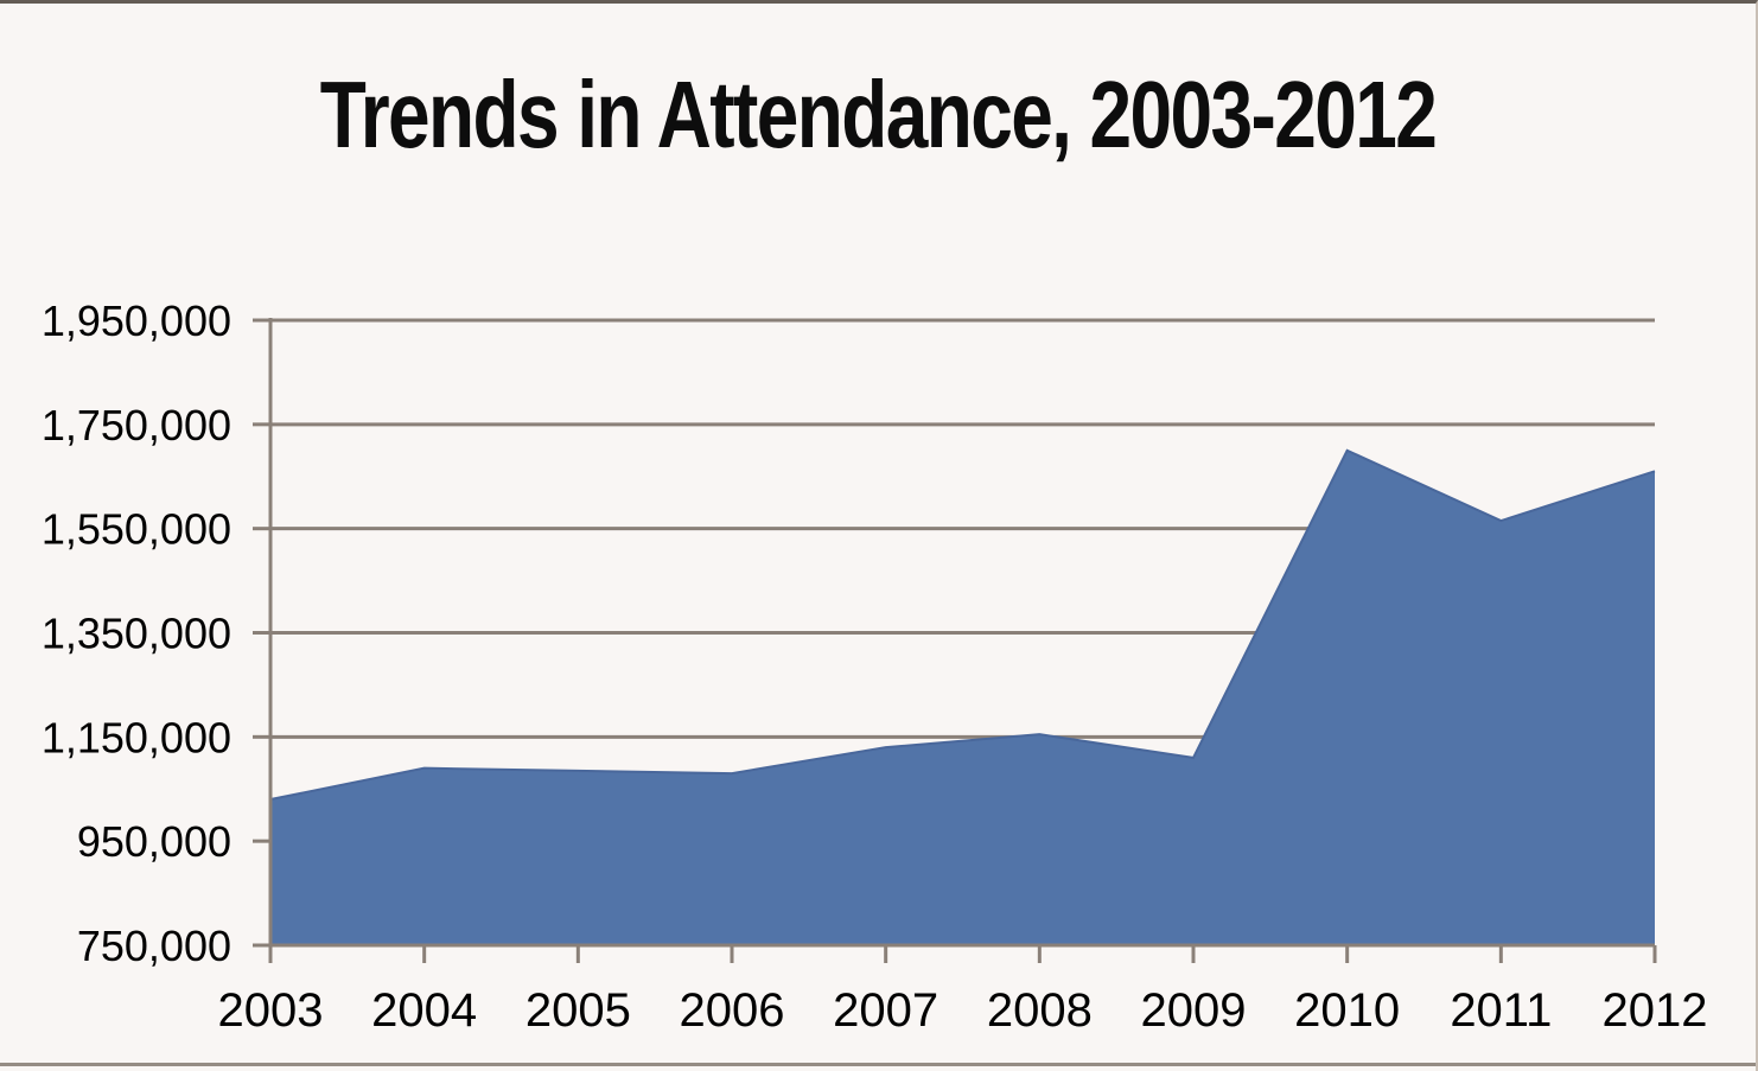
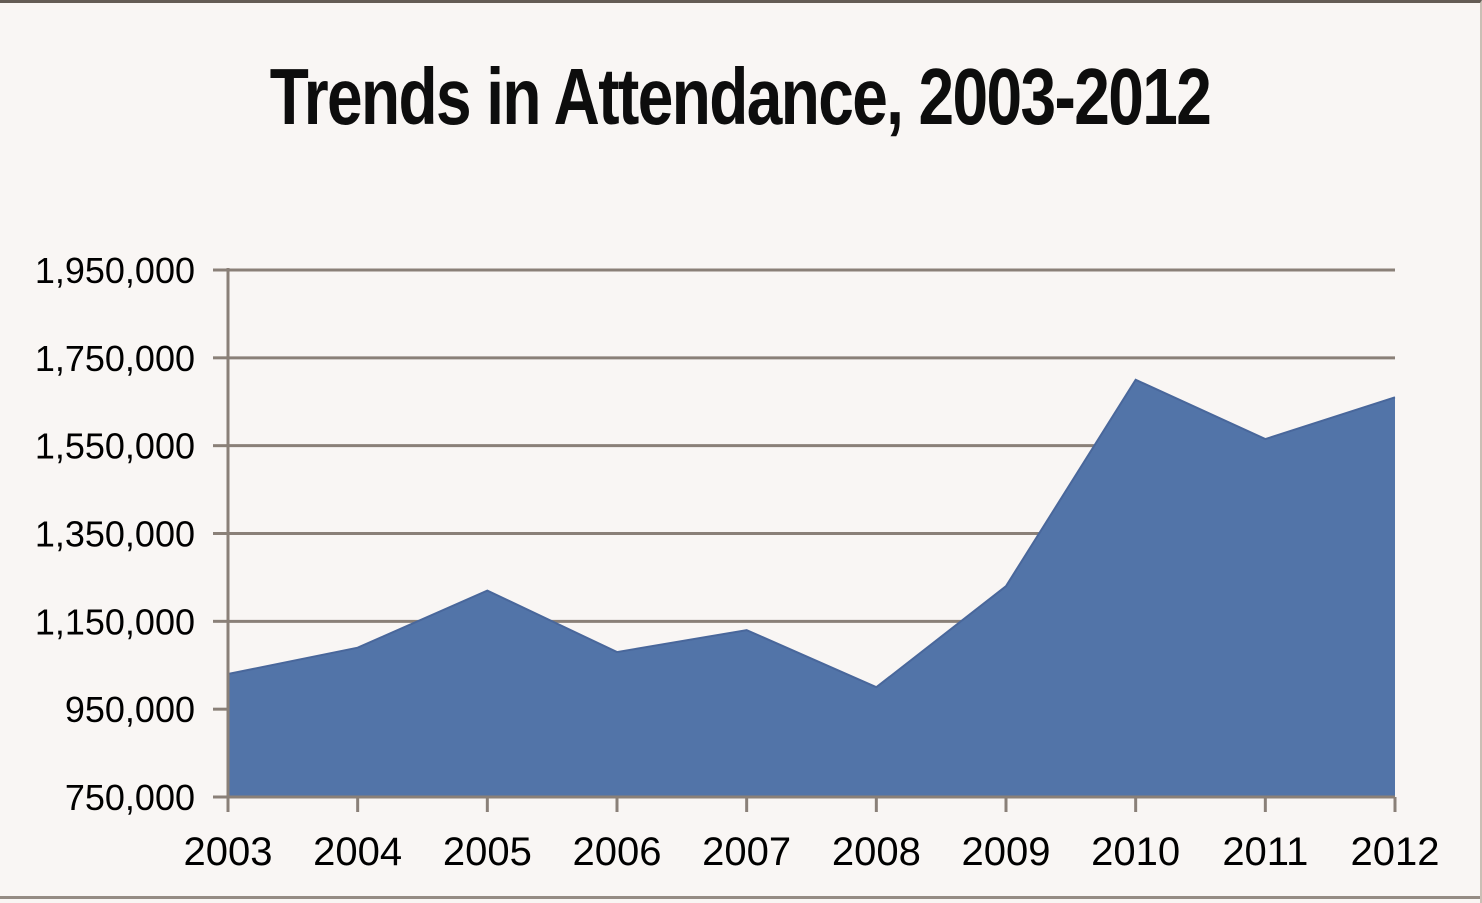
2005: 1080000 -> 1220000
2008: 1160000 -> 1000000
2009: 1110000 -> 1230000
